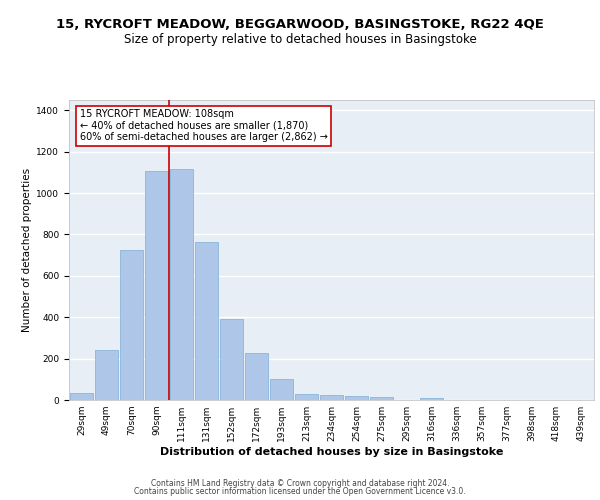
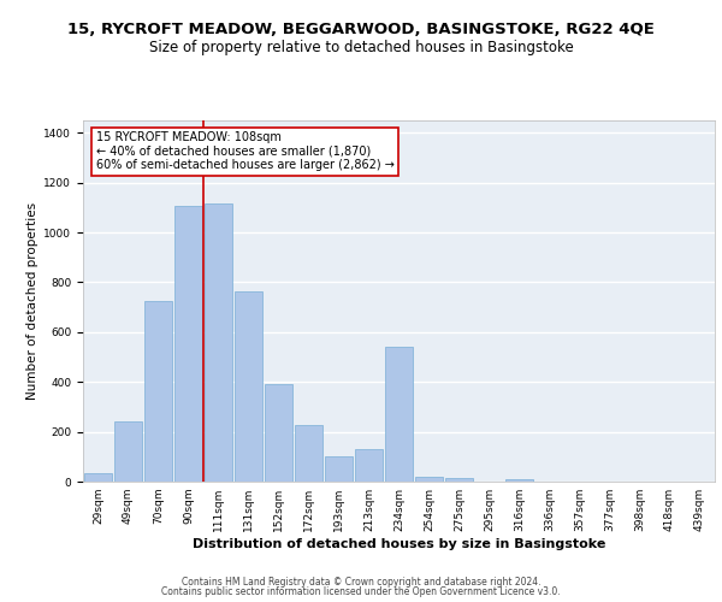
213sqm: 30 -> 130
234sqm: 25 -> 540
